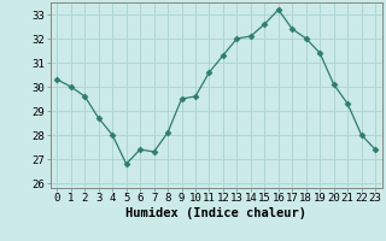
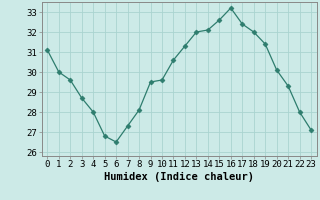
0: 30.3 -> 31.1
6: 27.4 -> 26.5
23: 27.4 -> 27.1
